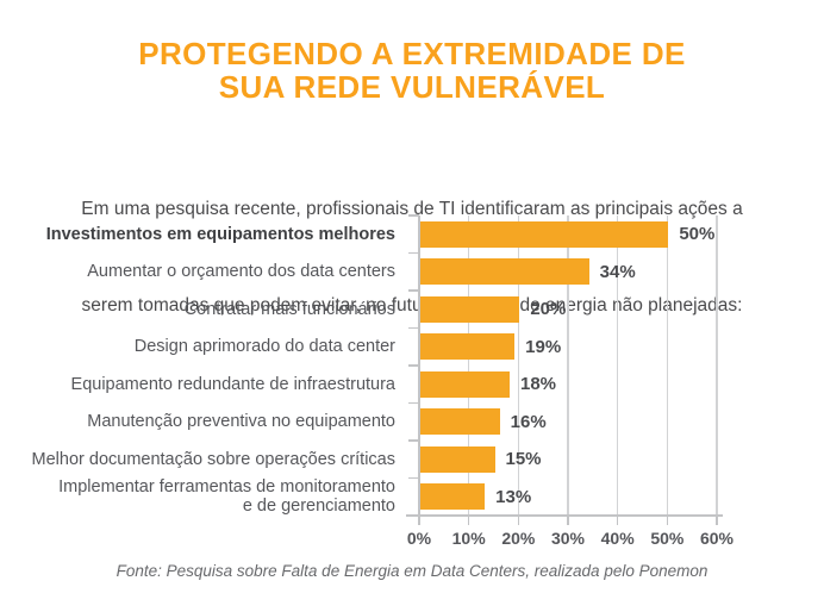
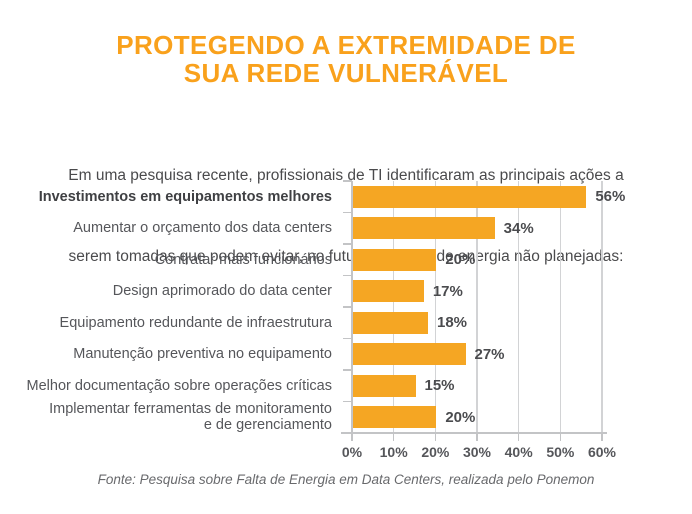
Investimentos em equipamentos melhores: 50% -> 56%
Design aprimorado do data center: 19% -> 17%
Manutenção preventiva no equipamento: 16% -> 27%
Implementar ferramentas de monitoramento e de gerenciamento: 13% -> 20%
